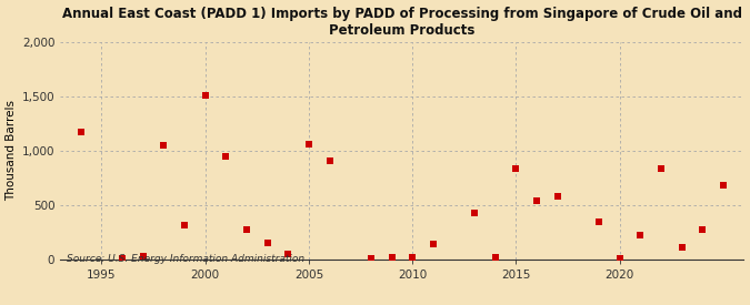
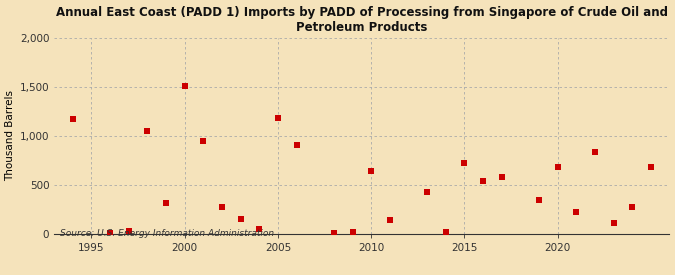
2005: 1,060 -> 1,180
2010: 20 -> 640
2015: 840 -> 720
2020: 10 -> 680
